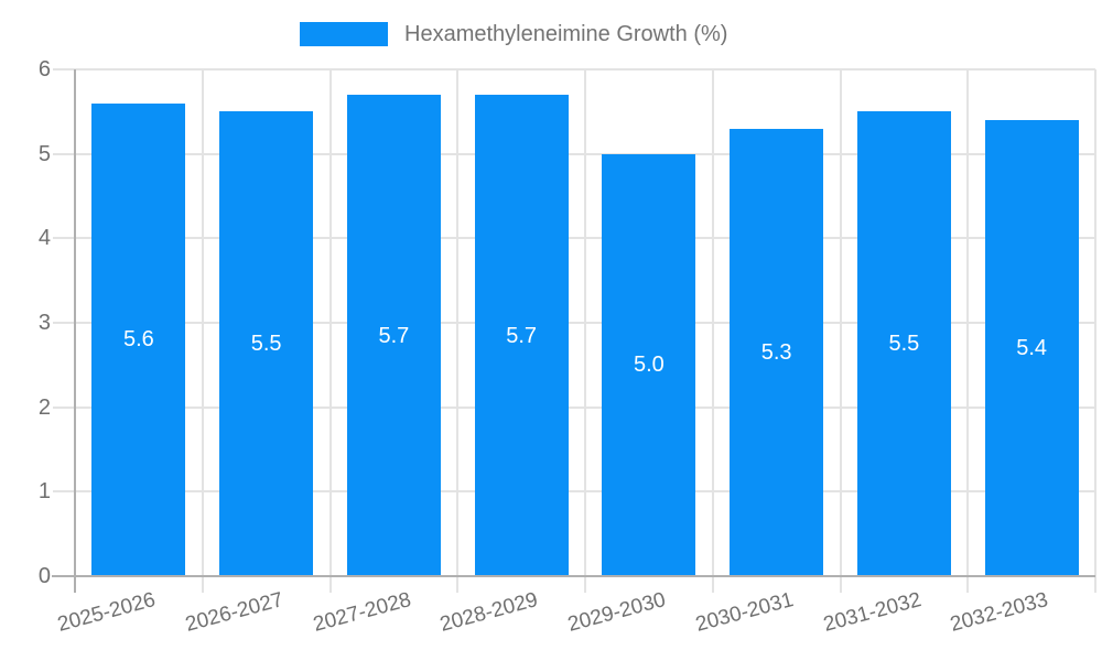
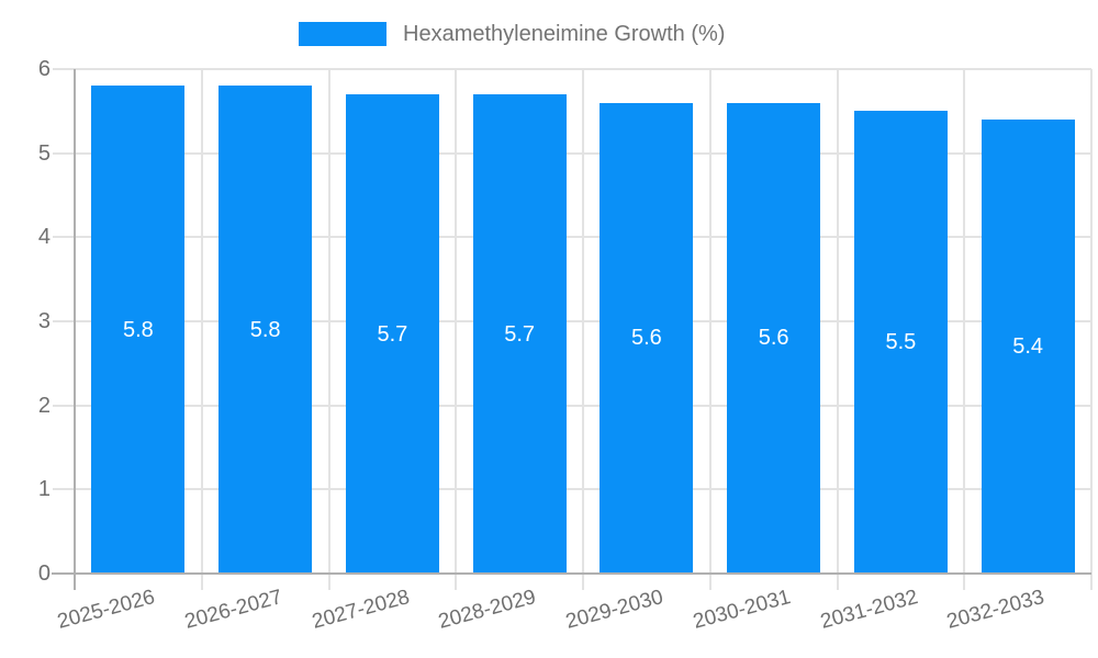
2025-2026: 5.6 -> 5.8
2026-2027: 5.5 -> 5.8
2029-2030: 5.0 -> 5.6
2030-2031: 5.3 -> 5.6
